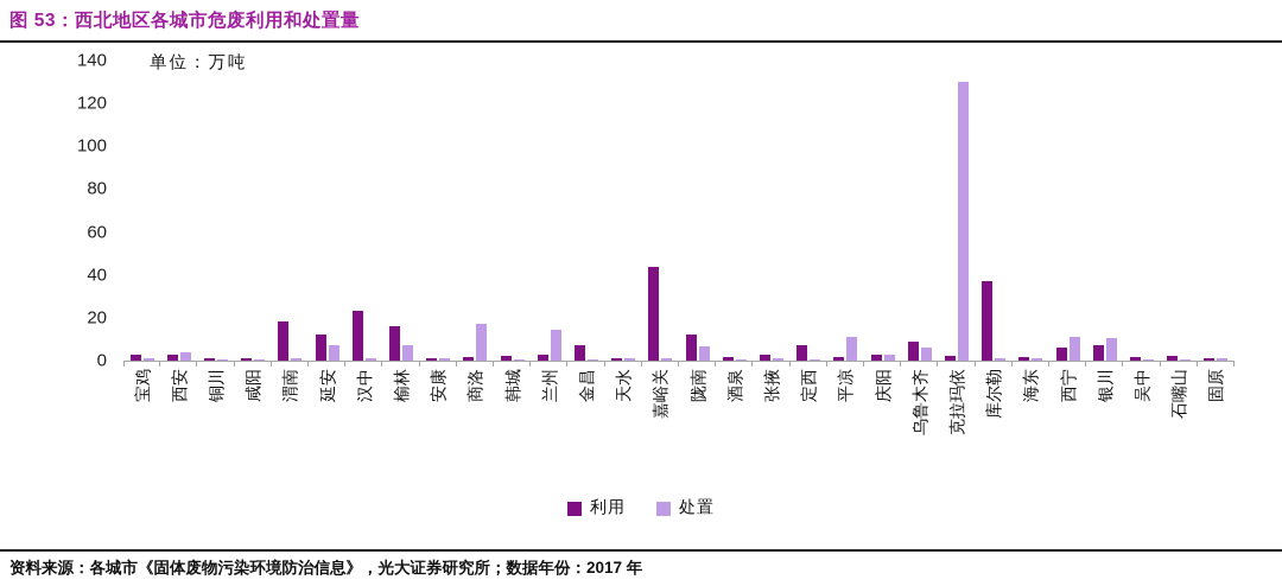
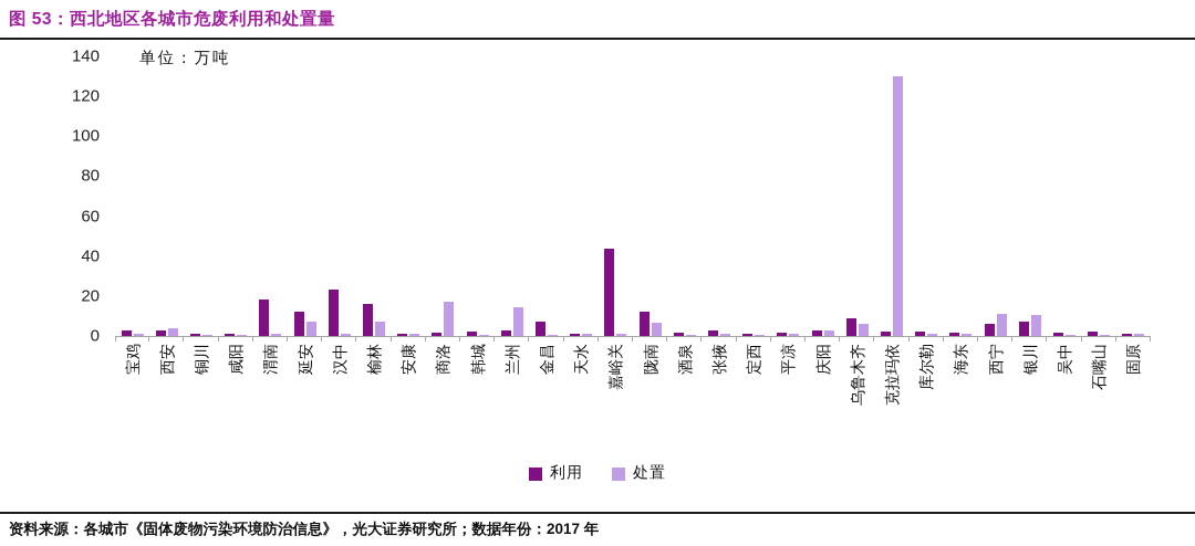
利用/定西: 7 -> 1
处置/平凉: 11 -> 1
利用/库尔勒: 37 -> 2
